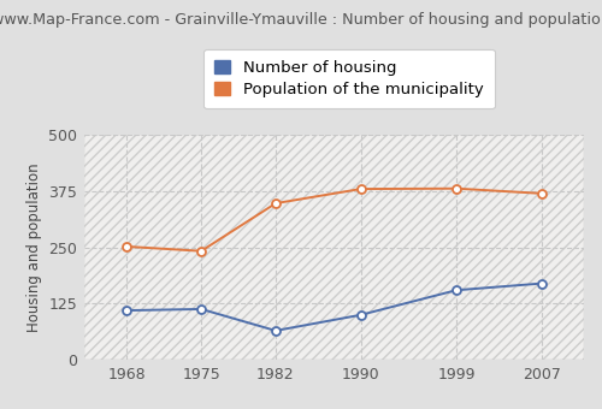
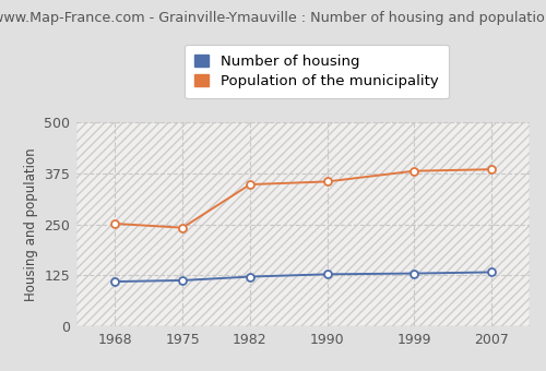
Number of housing/1982: 65 -> 122
Number of housing/1990: 100 -> 128
Population of the municipality/1990: 380 -> 355
Number of housing/1999: 155 -> 130
Number of housing/2007: 170 -> 133
Population of the municipality/2007: 370 -> 385
